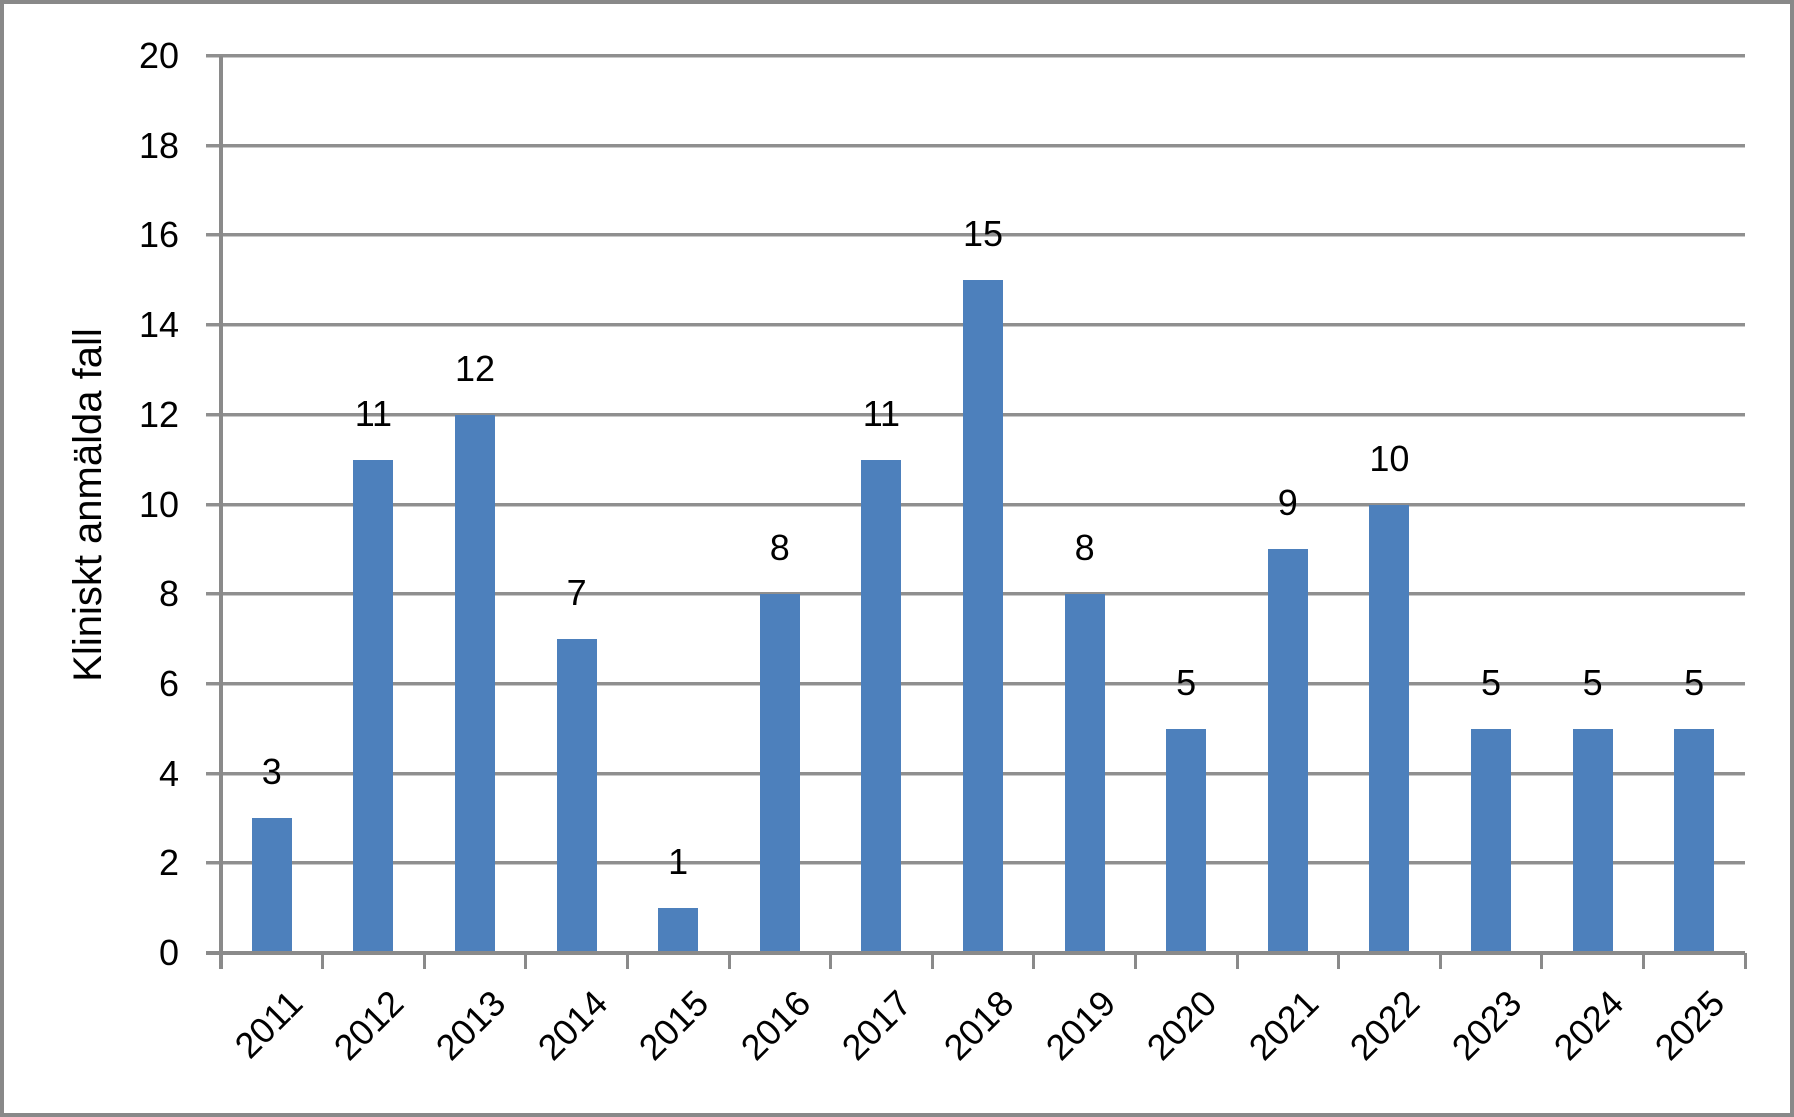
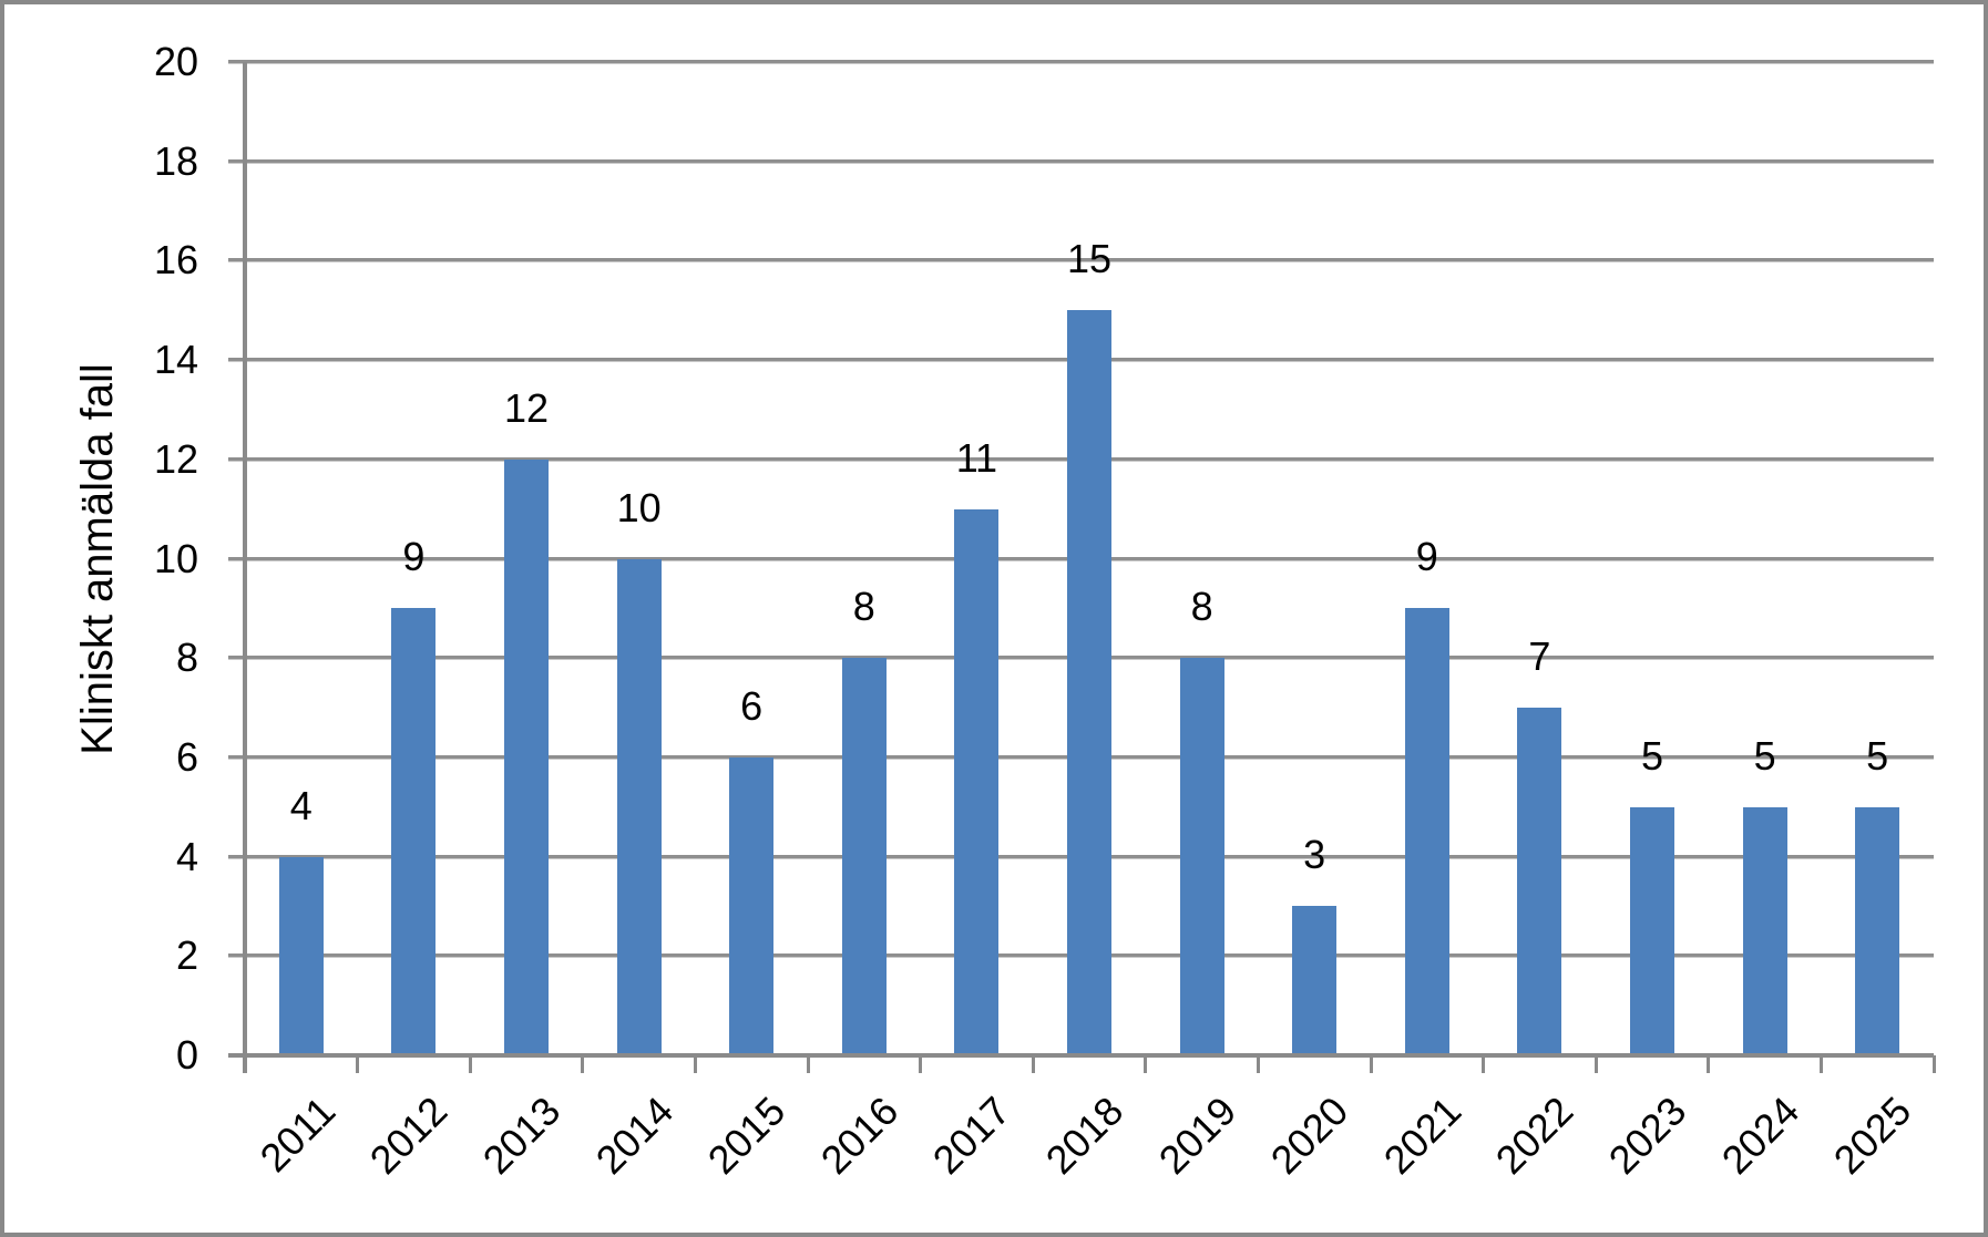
2011: 3 -> 4
2012: 11 -> 9
2014: 7 -> 10
2015: 1 -> 6
2020: 5 -> 3
2022: 10 -> 7
